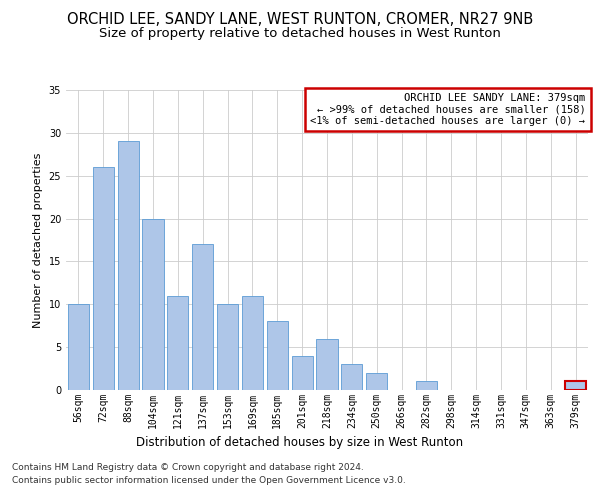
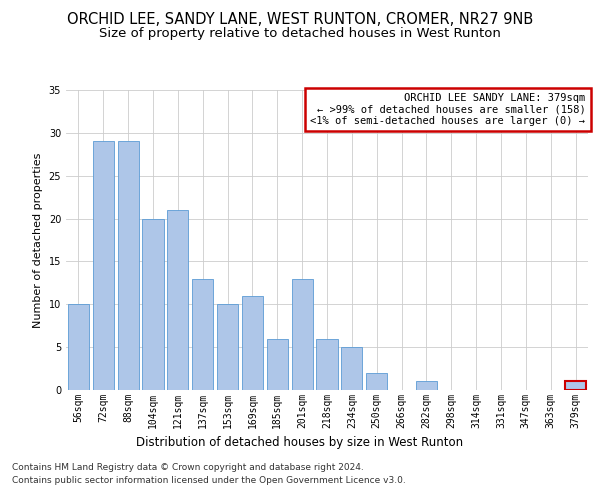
72sqm: 26 -> 29
121sqm: 11 -> 21
137sqm: 17 -> 13
185sqm: 8 -> 6
201sqm: 4 -> 13
234sqm: 3 -> 5
